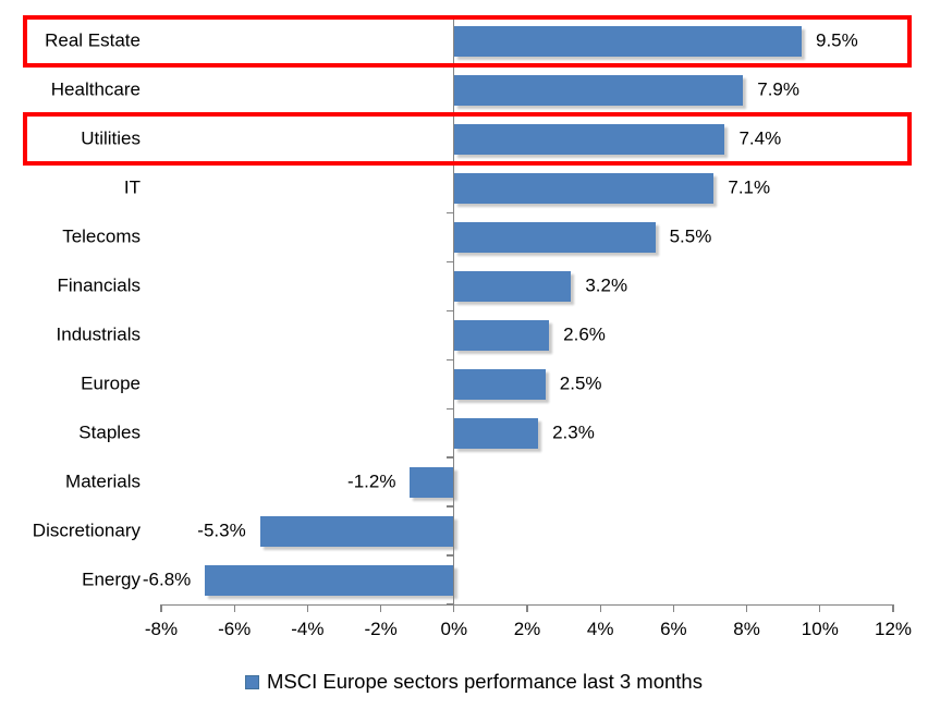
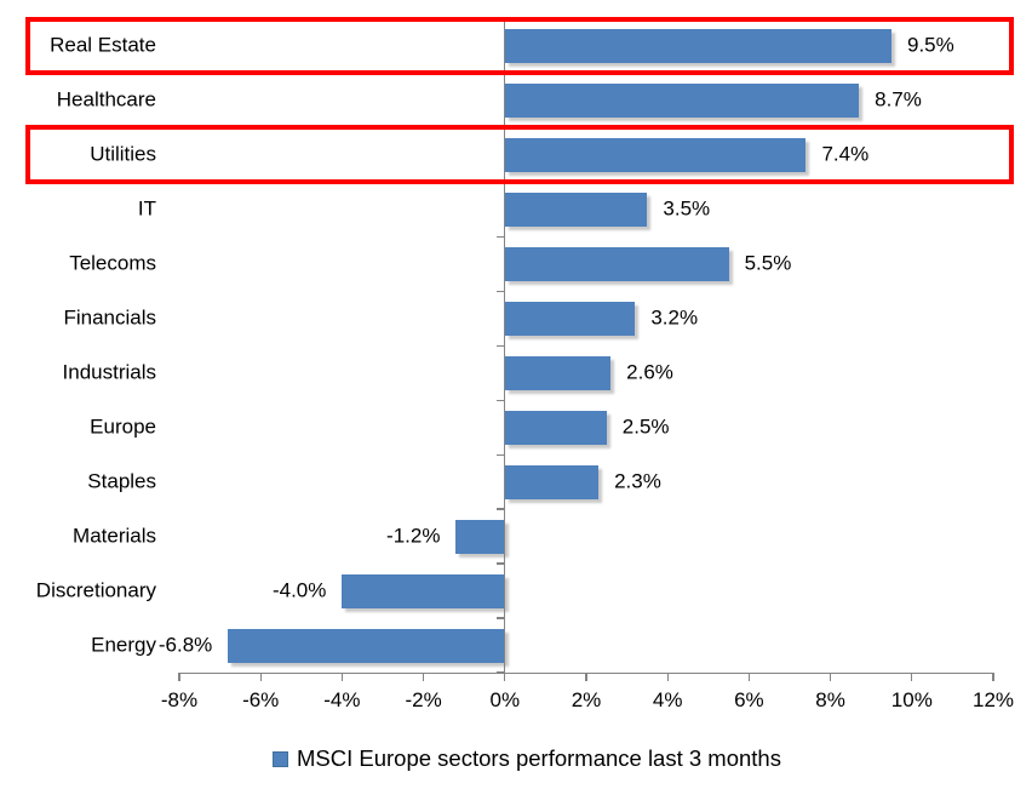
Healthcare: 7.9% -> 8.7%
IT: 7.1% -> 3.5%
Discretionary: -5.3% -> -4.0%
